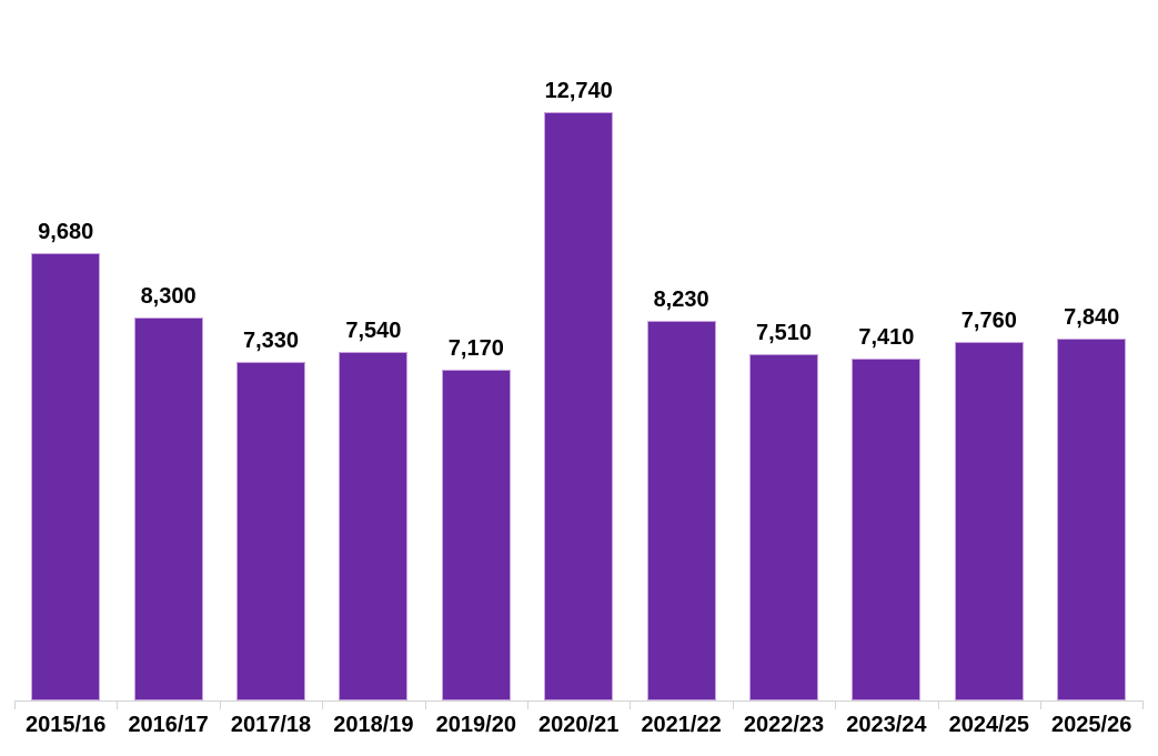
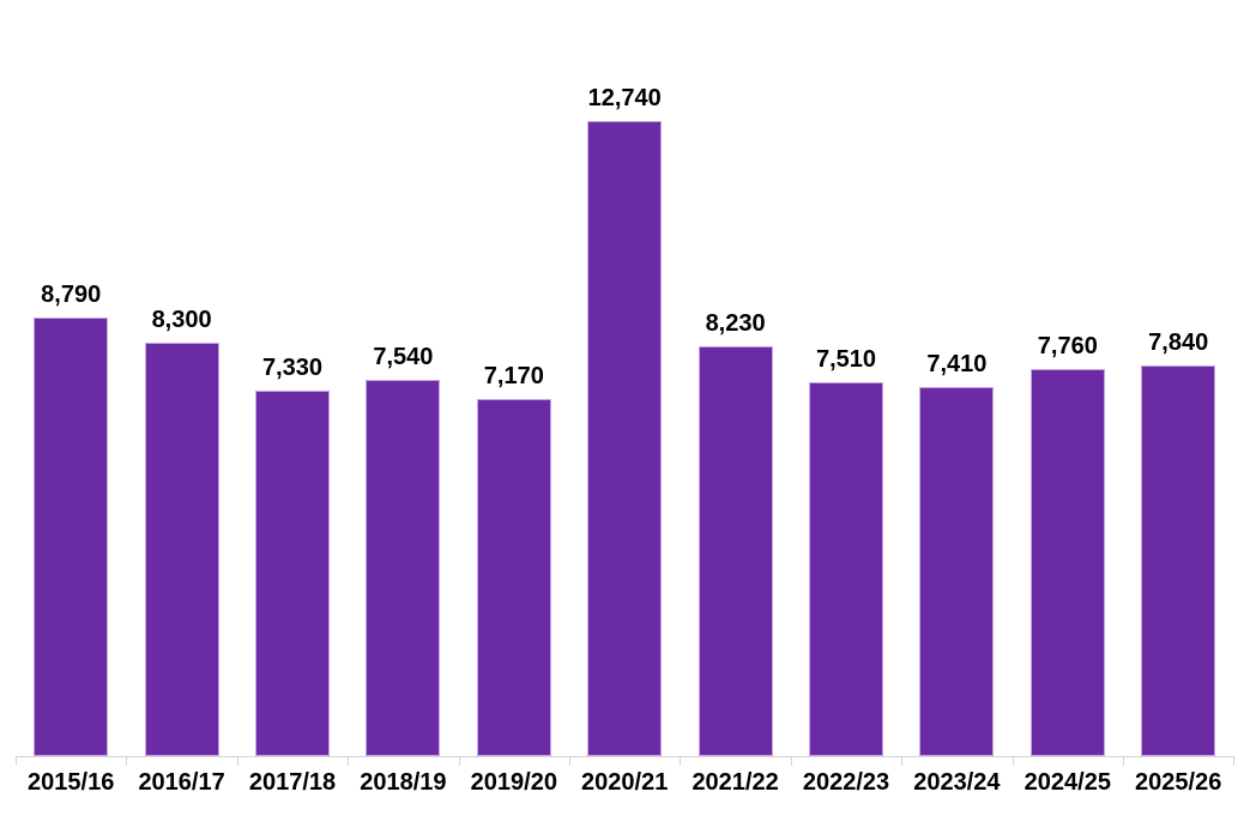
2015/16: 9,680 -> 8,790
